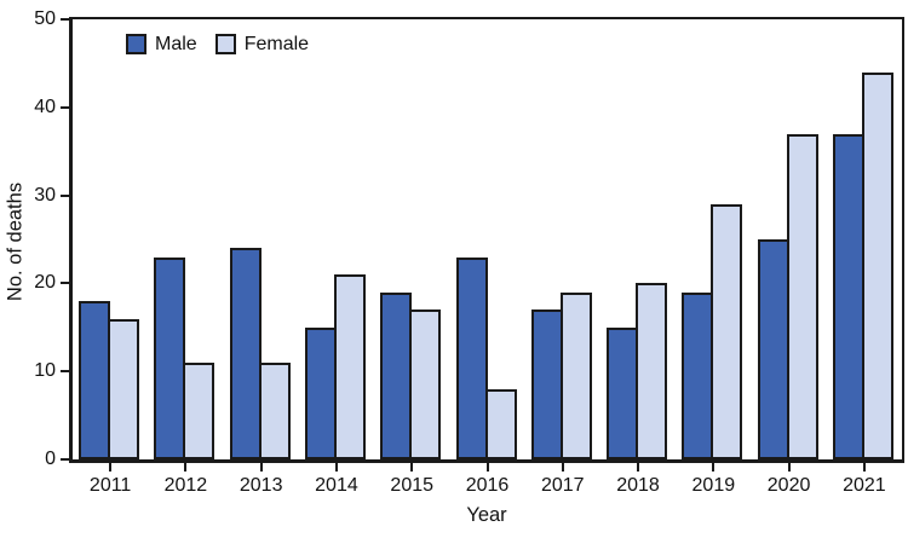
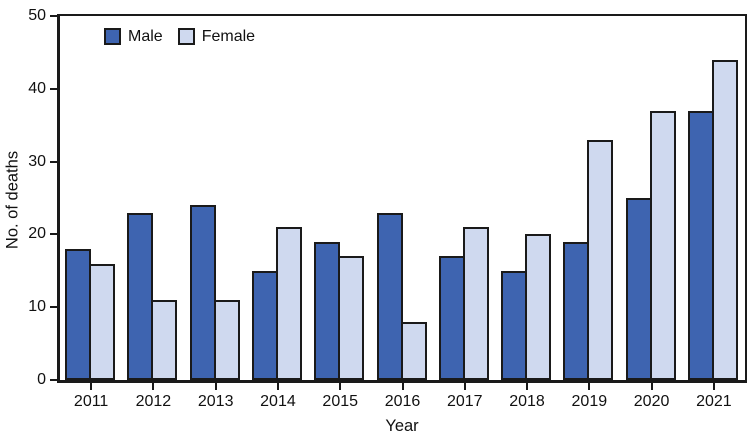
Female/2017: 19 -> 21
Female/2019: 29 -> 33
